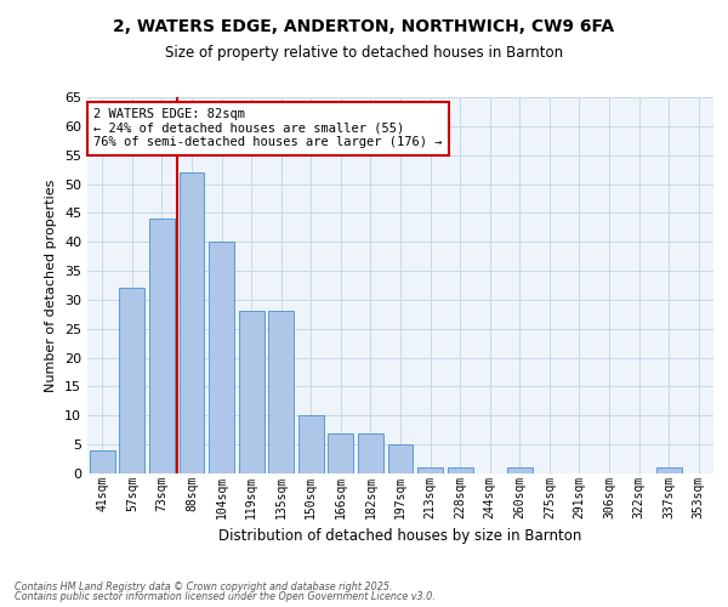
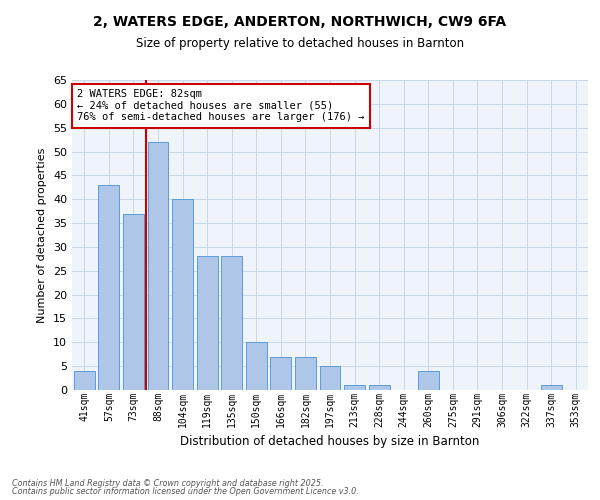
57sqm: 32 -> 43
73sqm: 44 -> 37
260sqm: 1 -> 4
